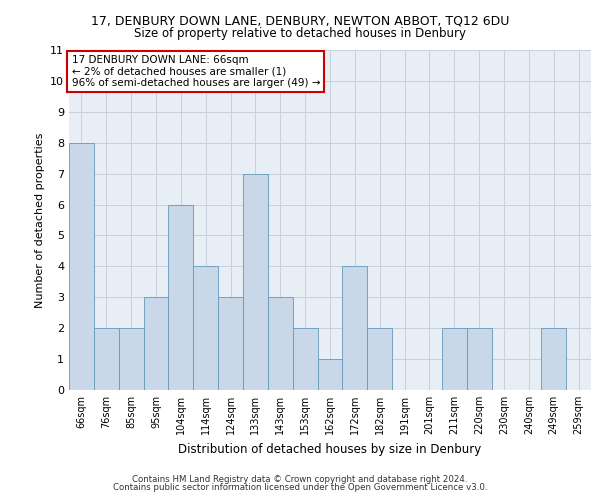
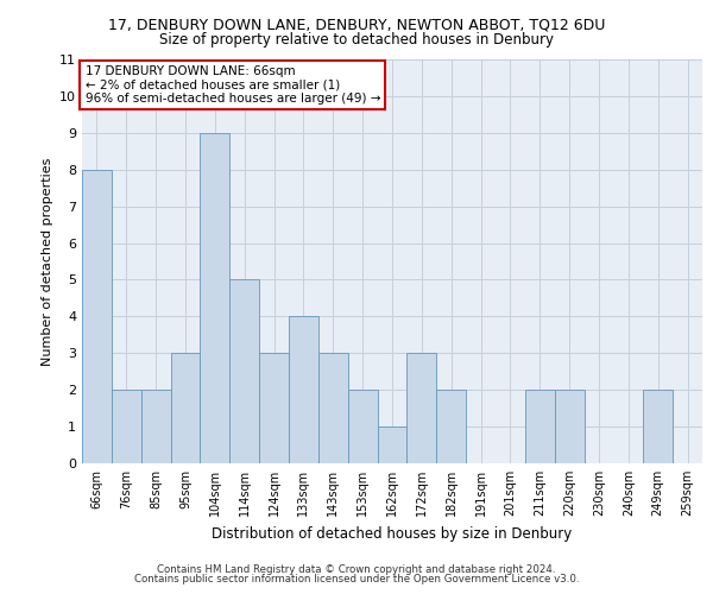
104sqm: 6 -> 9
114sqm: 4 -> 5
133sqm: 7 -> 4
172sqm: 4 -> 3
